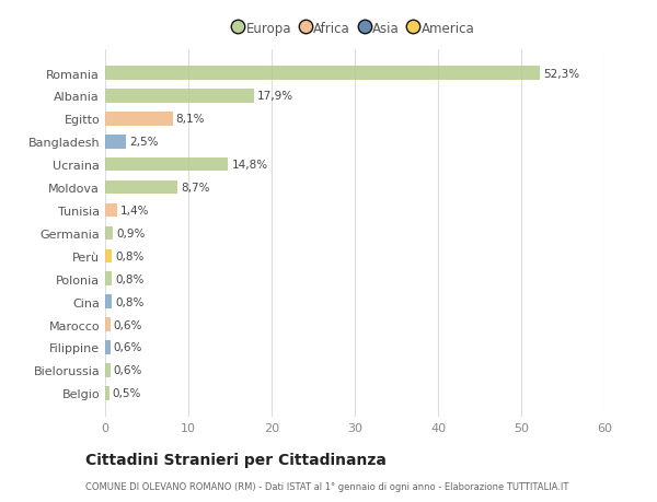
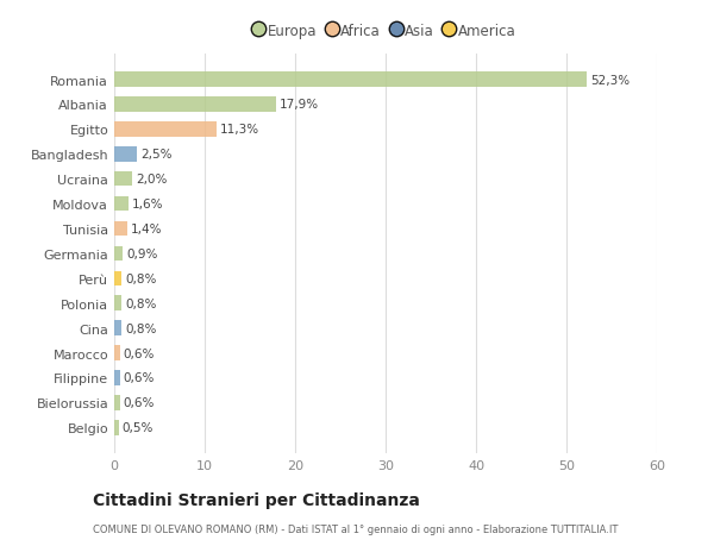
Egitto: 8,1% -> 11,3%
Ucraina: 14,8% -> 2,0%
Moldova: 8,7% -> 1,6%
